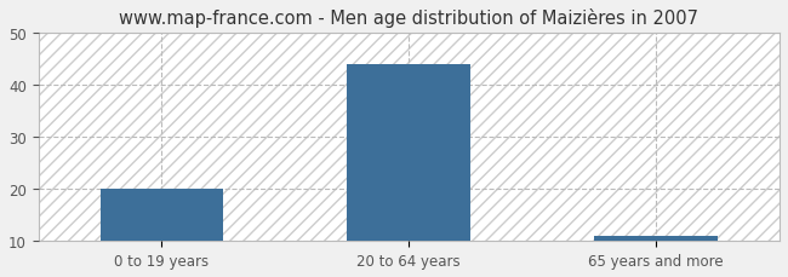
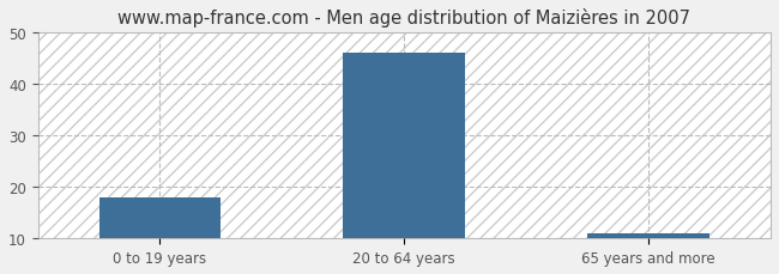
0 to 19 years: 20 -> 18
20 to 64 years: 44 -> 46
